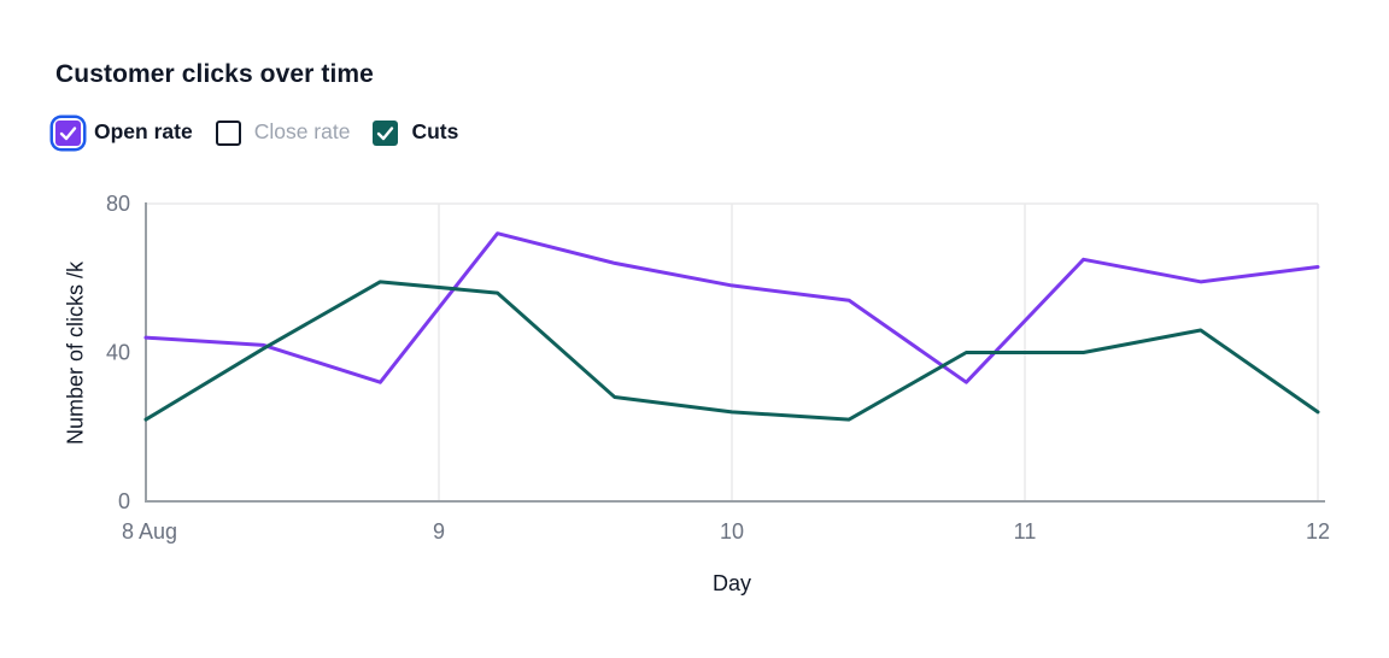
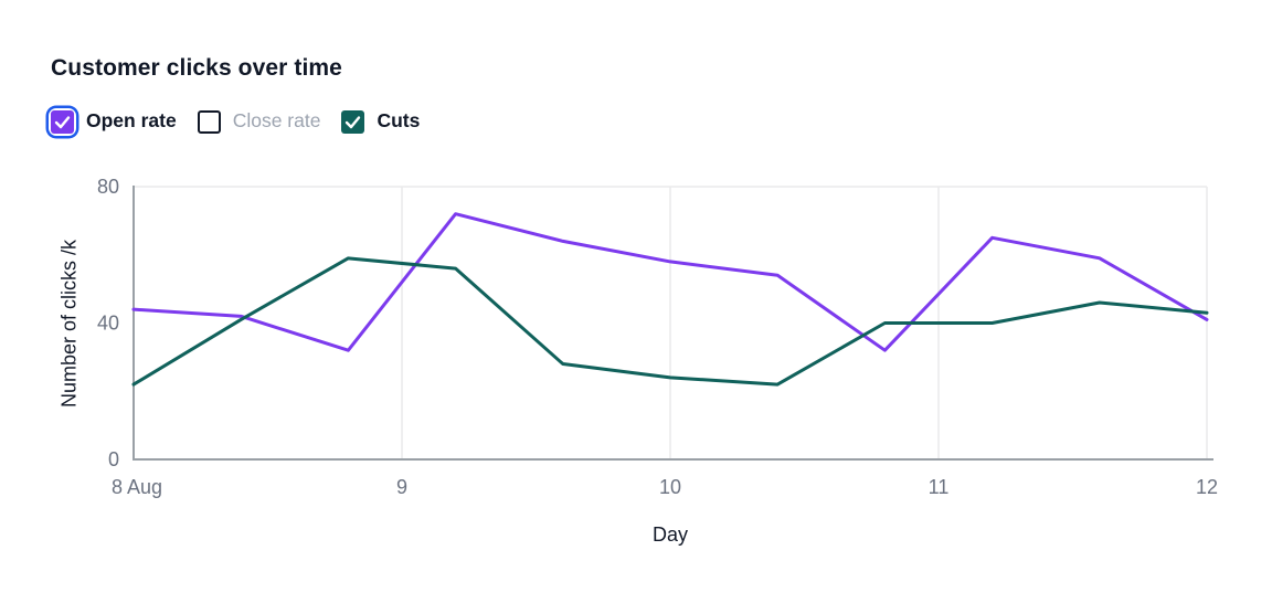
Open rate/12: 63 -> 41
Cuts/12: 24 -> 43
